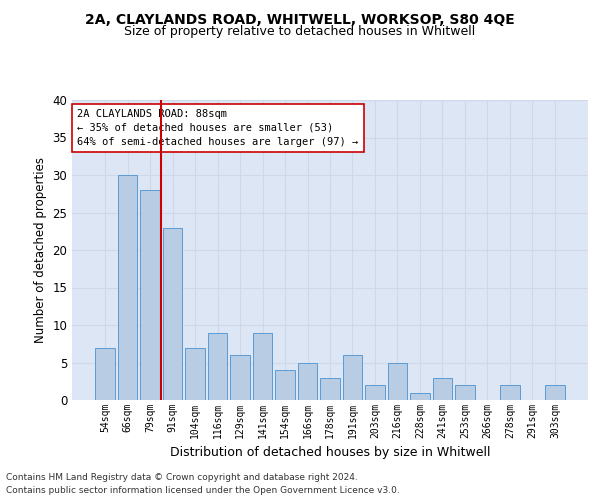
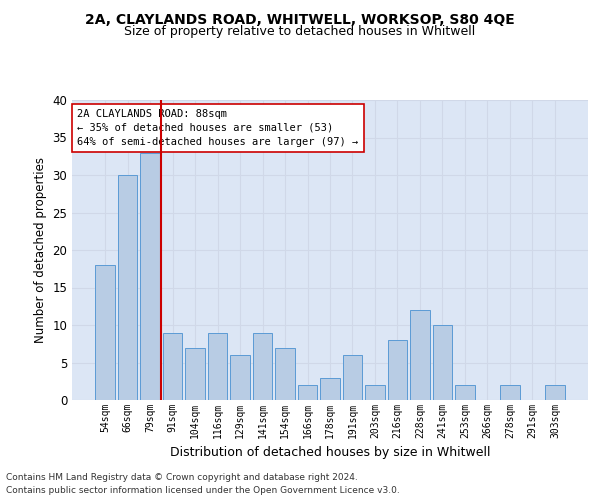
54sqm: 7 -> 18
79sqm: 28 -> 33
91sqm: 23 -> 9
154sqm: 4 -> 7
166sqm: 5 -> 2
216sqm: 5 -> 8
228sqm: 1 -> 12
241sqm: 3 -> 10
